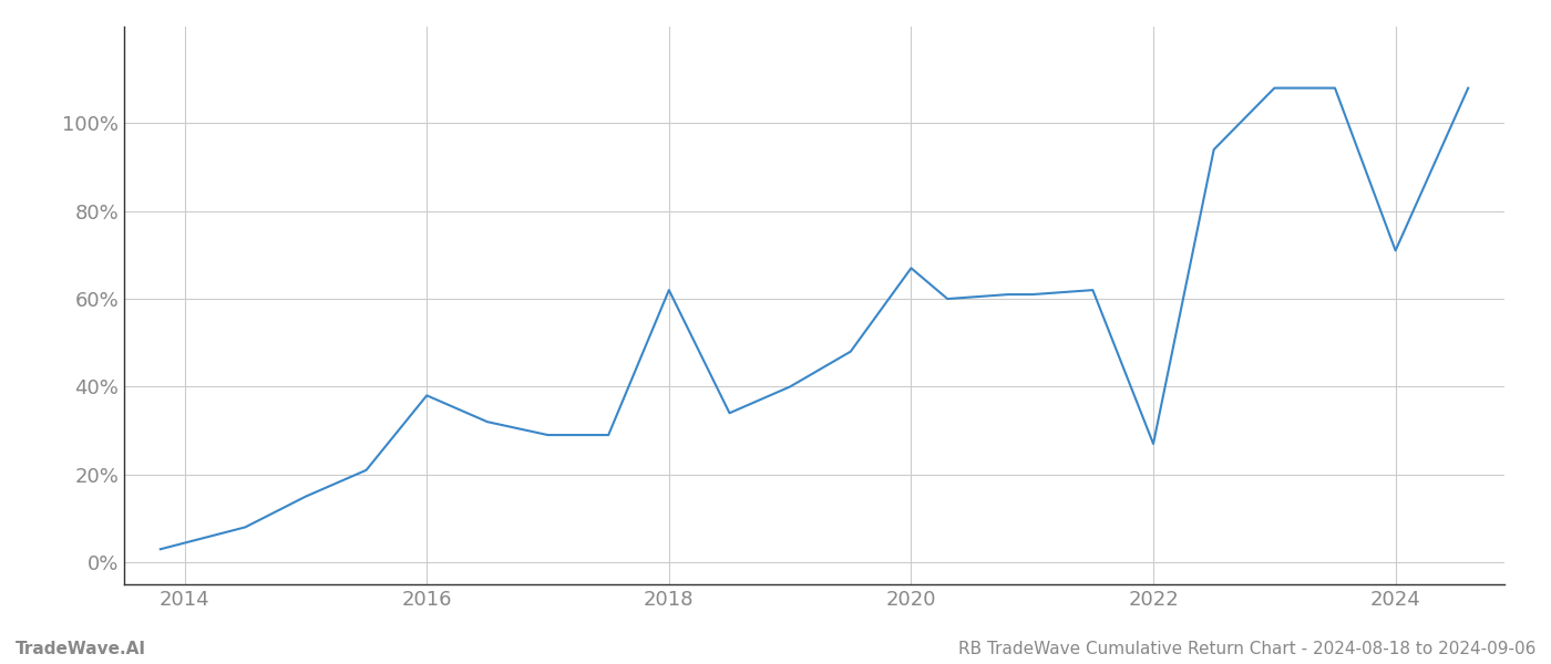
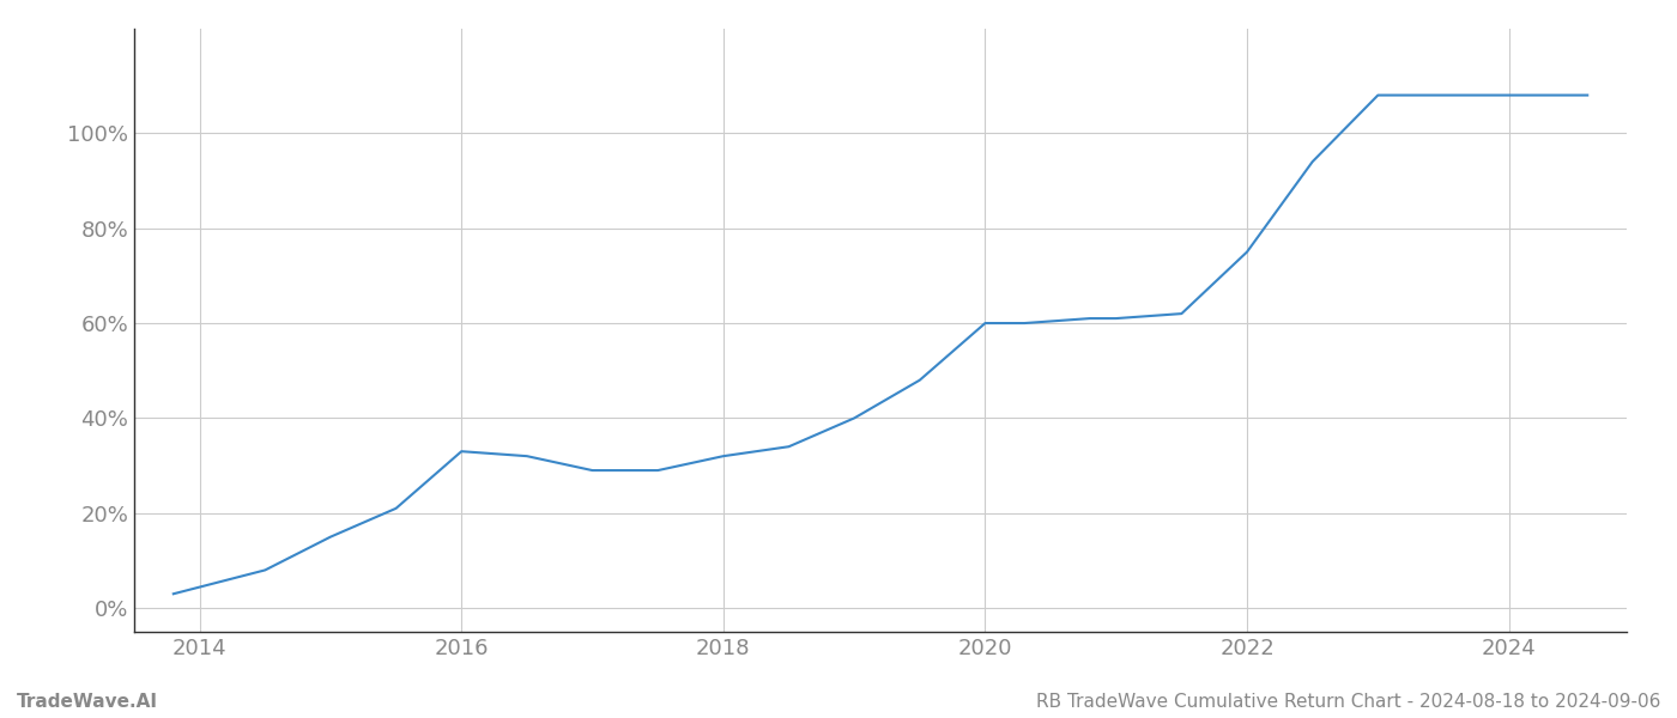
2016: 38% -> 33%
2018: 62% -> 32%
2020: 67% -> 60%
2022: 27% -> 75%
2024: 71% -> 108%
